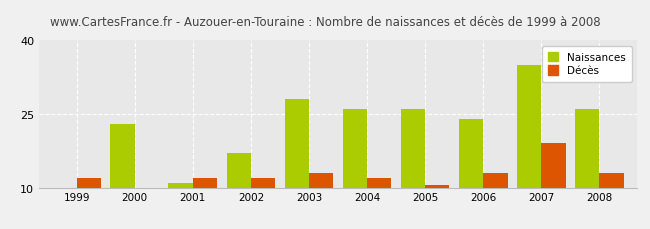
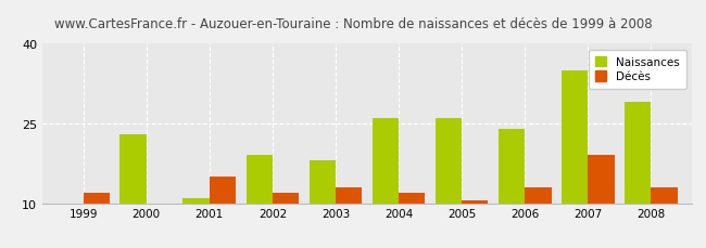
Décès/2001: 12.0 -> 15.0
Naissances/2002: 17 -> 19
Naissances/2003: 28 -> 18
Naissances/2008: 26 -> 29
